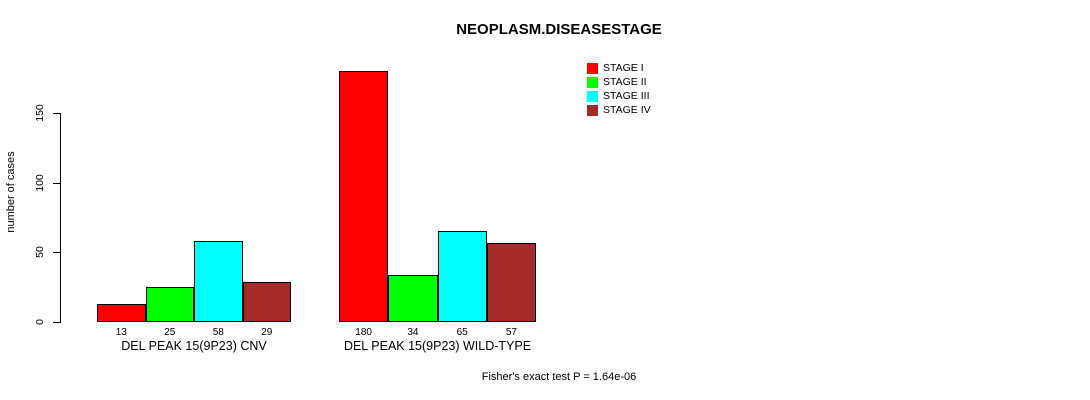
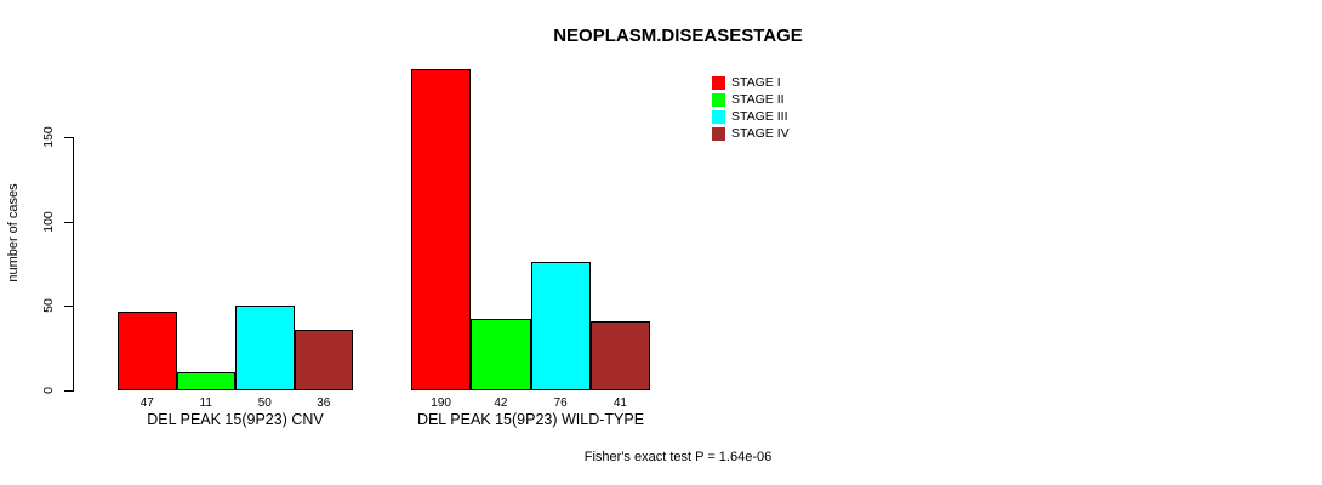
STAGE I/DEL PEAK 15(9P23) CNV: 13 -> 47
STAGE II/DEL PEAK 15(9P23) CNV: 25 -> 11
STAGE III/DEL PEAK 15(9P23) CNV: 58 -> 50
STAGE IV/DEL PEAK 15(9P23) CNV: 29 -> 36
STAGE I/DEL PEAK 15(9P23) WILD-TYPE: 180 -> 190
STAGE II/DEL PEAK 15(9P23) WILD-TYPE: 34 -> 42
STAGE III/DEL PEAK 15(9P23) WILD-TYPE: 65 -> 76
STAGE IV/DEL PEAK 15(9P23) WILD-TYPE: 57 -> 41
